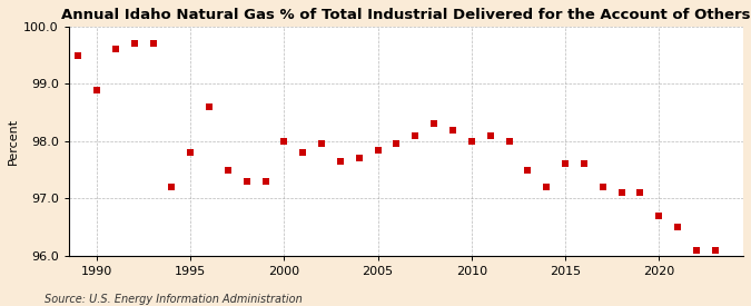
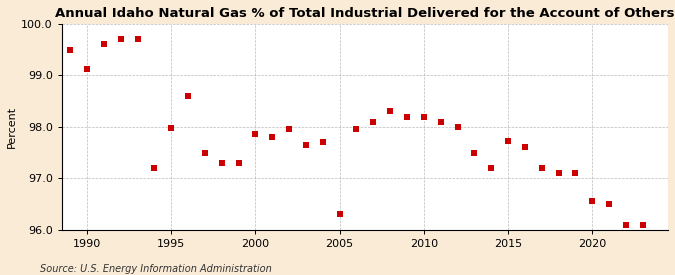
1990: 98.90 -> 99.12
1995: 97.80 -> 97.98
2000: 98.00 -> 97.86
2005: 97.85 -> 96.30
2010: 98.00 -> 98.20
2015: 97.60 -> 97.72
2020: 96.70 -> 96.56
